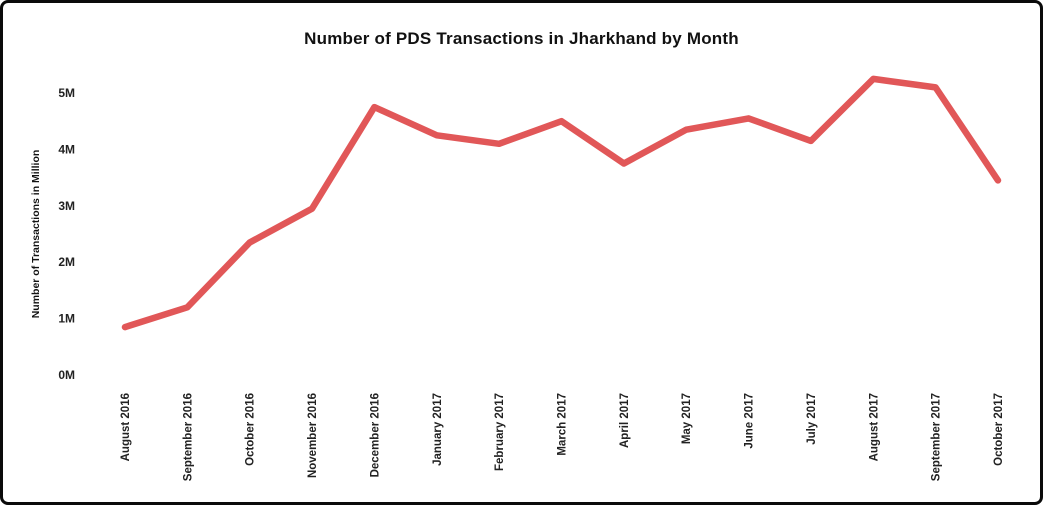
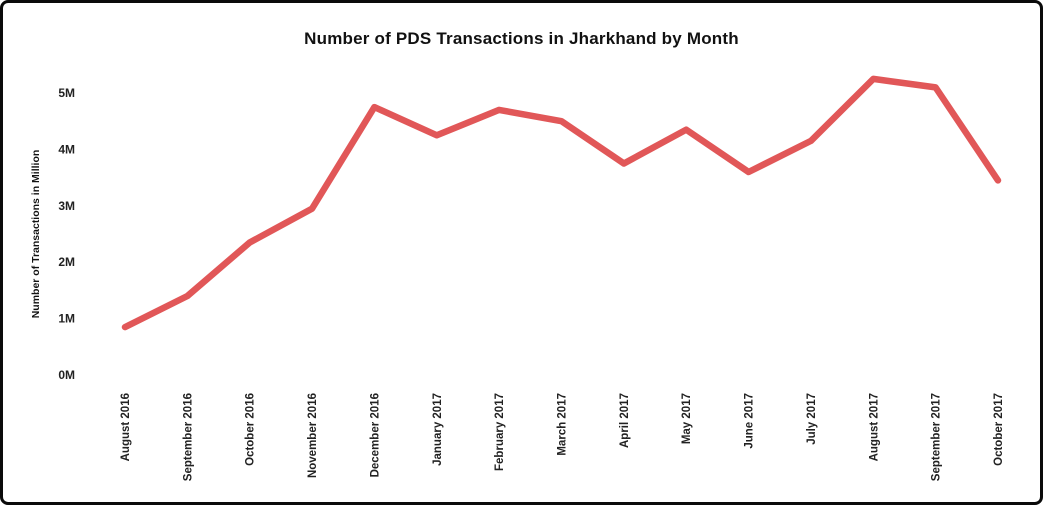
September 2016: 1.2M -> 1.4M
February 2017: 4.1M -> 4.7M
June 2017: 4.5M -> 3.6M
